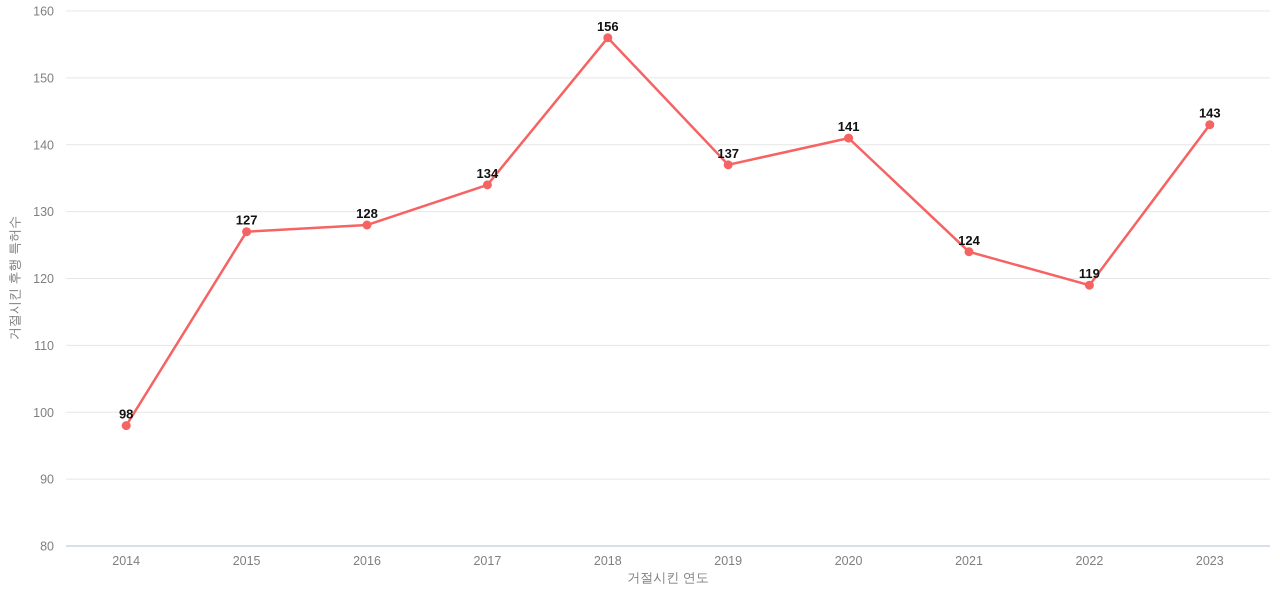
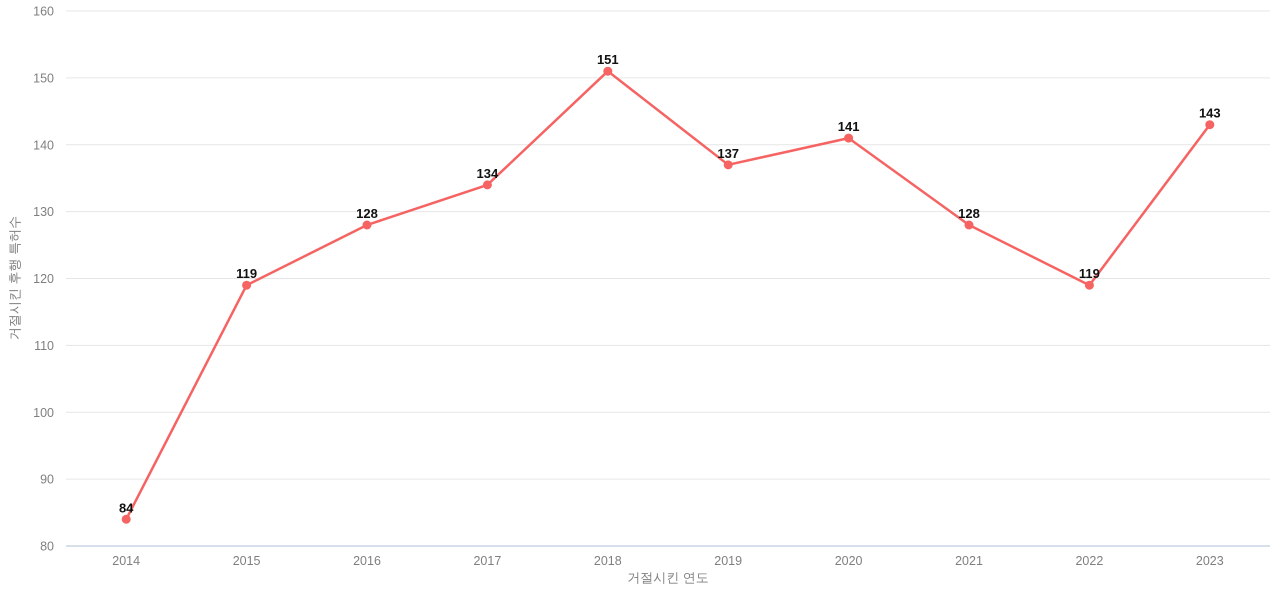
2014: 98 -> 84
2015: 127 -> 119
2018: 156 -> 151
2021: 124 -> 128
